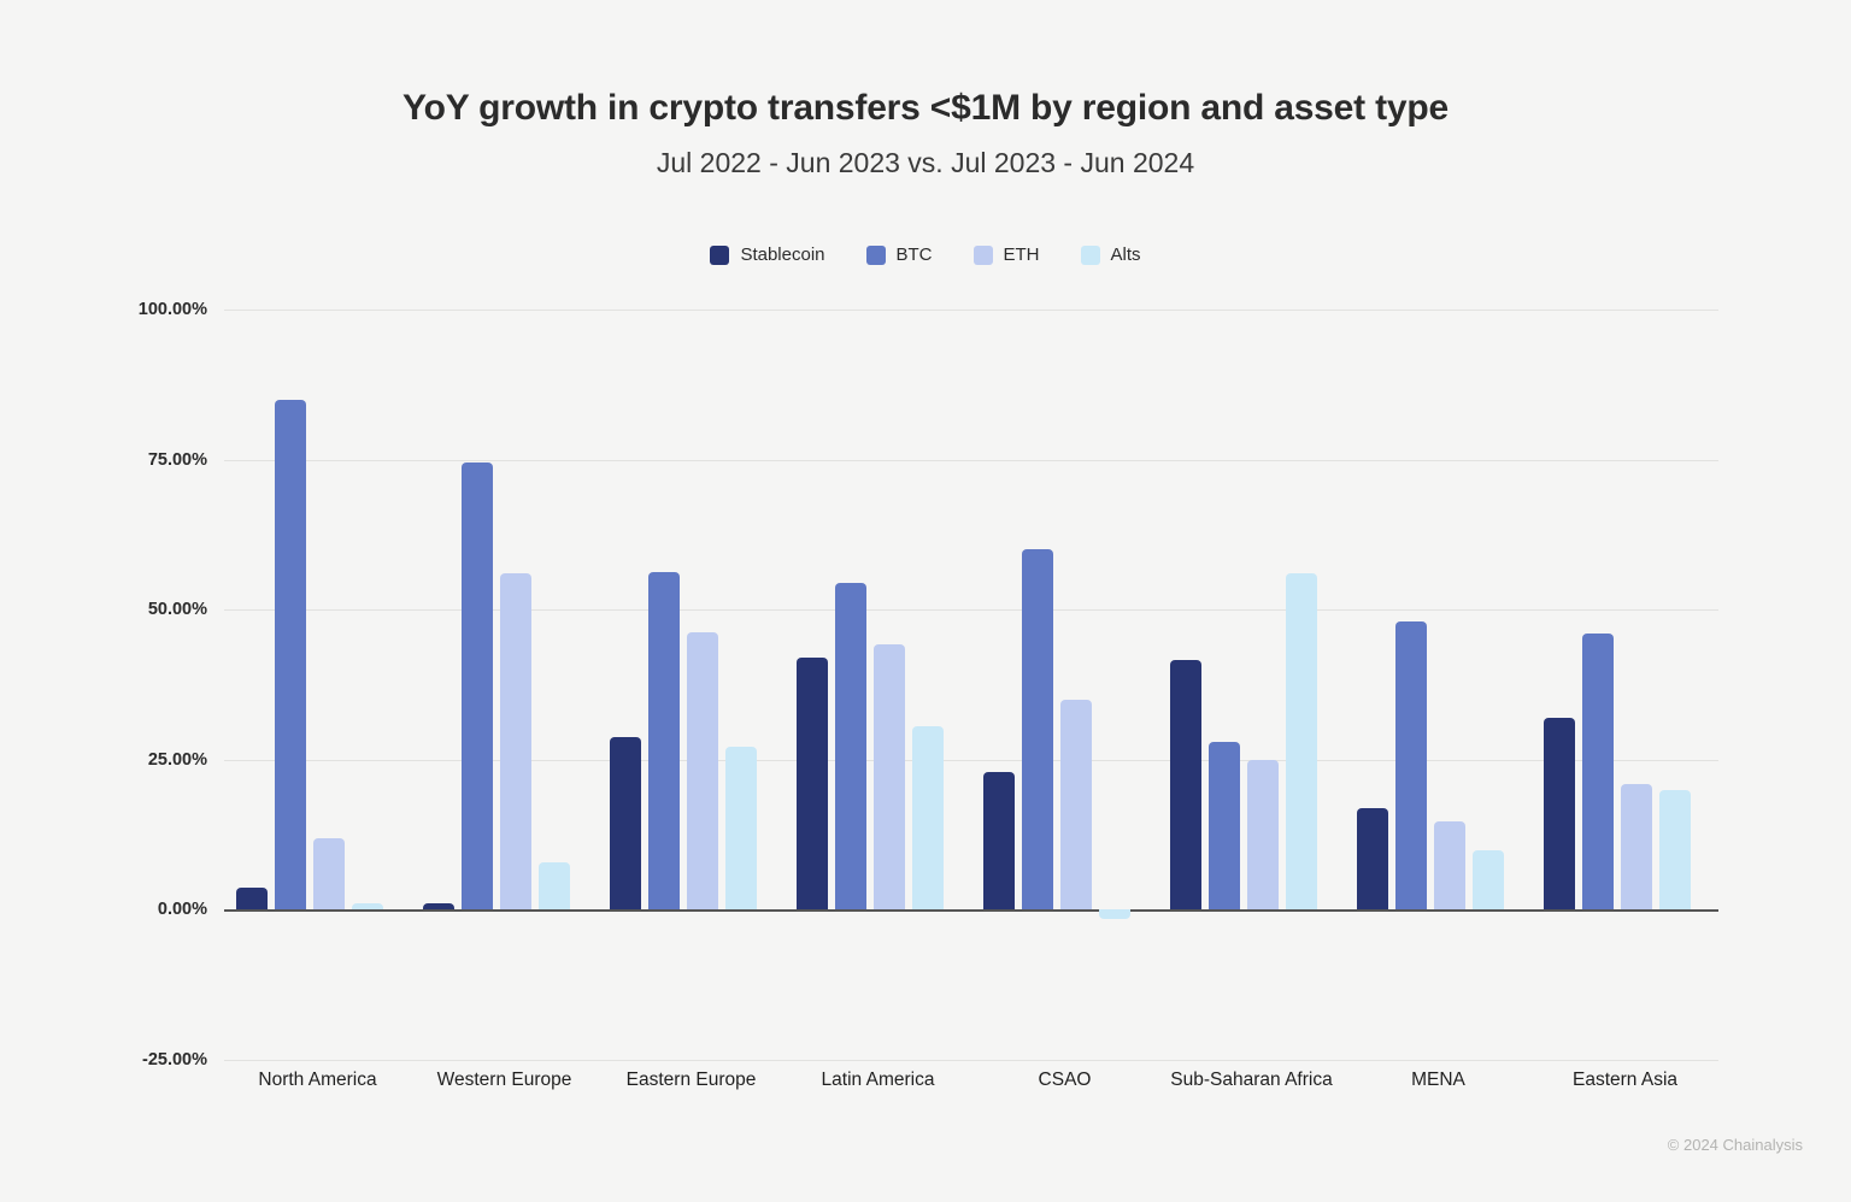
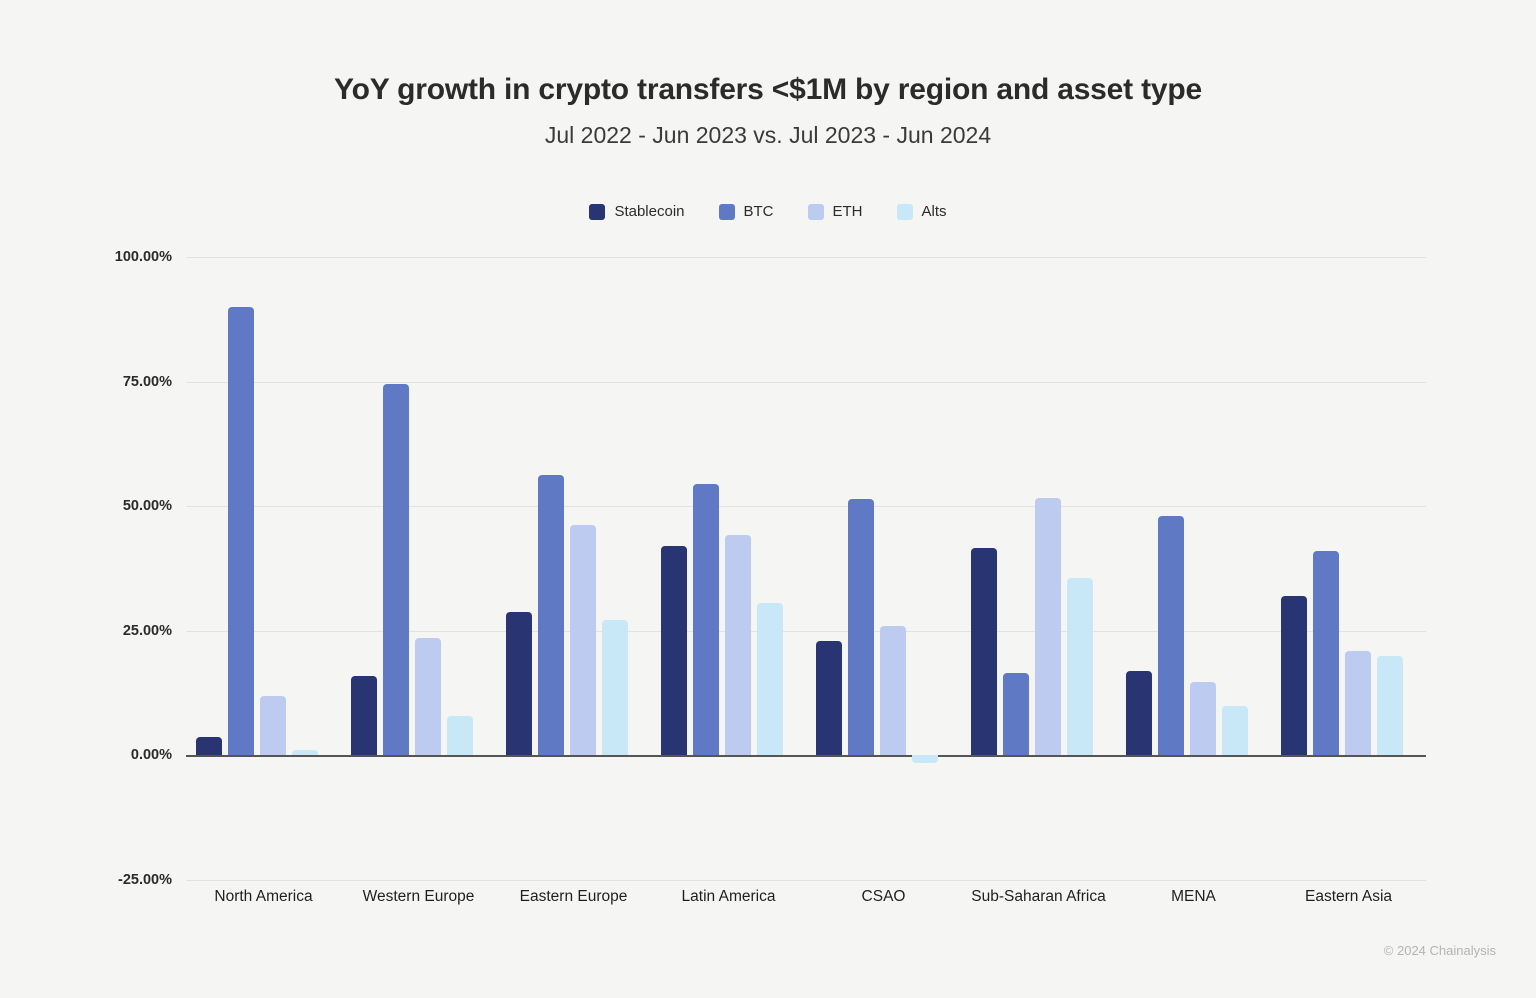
BTC/North America: 85% -> 90%
Stablecoin/Western Europe: 1% -> 16%
ETH/Western Europe: 56% -> 24%
BTC/CSAO: 60% -> 51%
ETH/CSAO: 35% -> 26%
BTC/Sub-Saharan Africa: 28% -> 17%
ETH/Sub-Saharan Africa: 25% -> 52%
Alts/Sub-Saharan Africa: 56% -> 36%
BTC/Eastern Asia: 46% -> 41%
